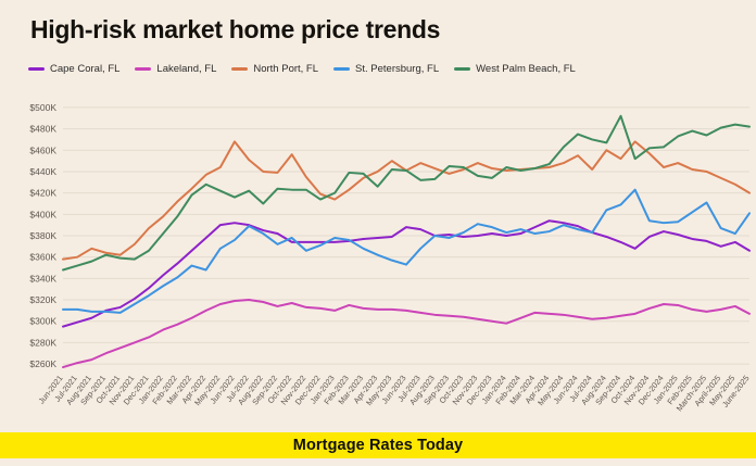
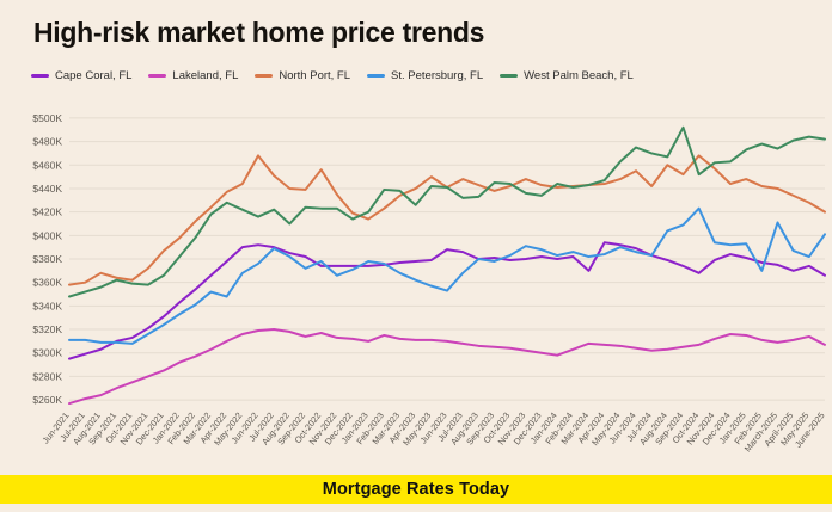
Cape Coral, FL/Mar-2024: $390K -> $370K
St. Petersburg, FL/Feb-2025: $400K -> $370K
